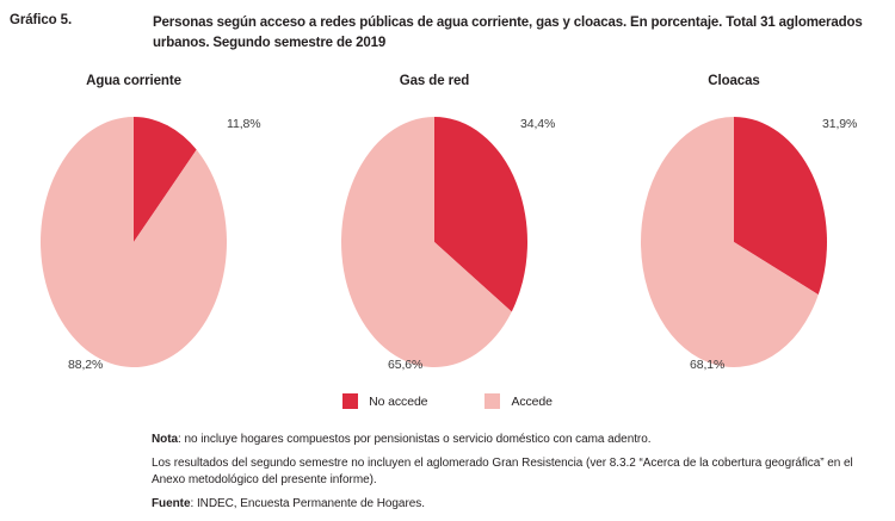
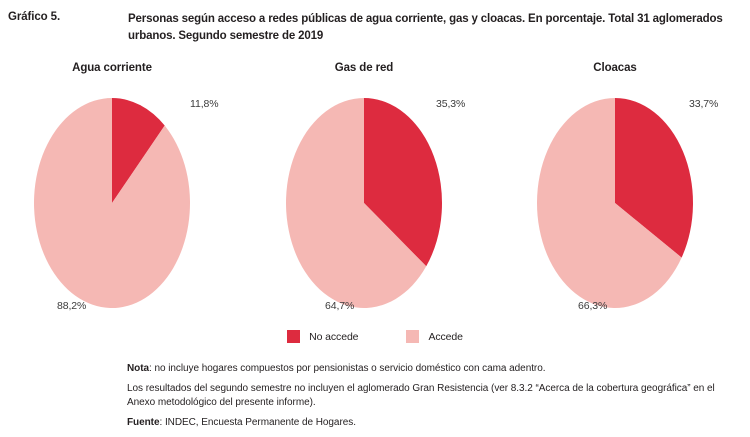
Gas de red/No accede: 34,4% -> 35,3%
Gas de red/Accede: 65,6% -> 64,7%
Cloacas/No accede: 31,9% -> 33,7%
Cloacas/Accede: 68,1% -> 66,3%
